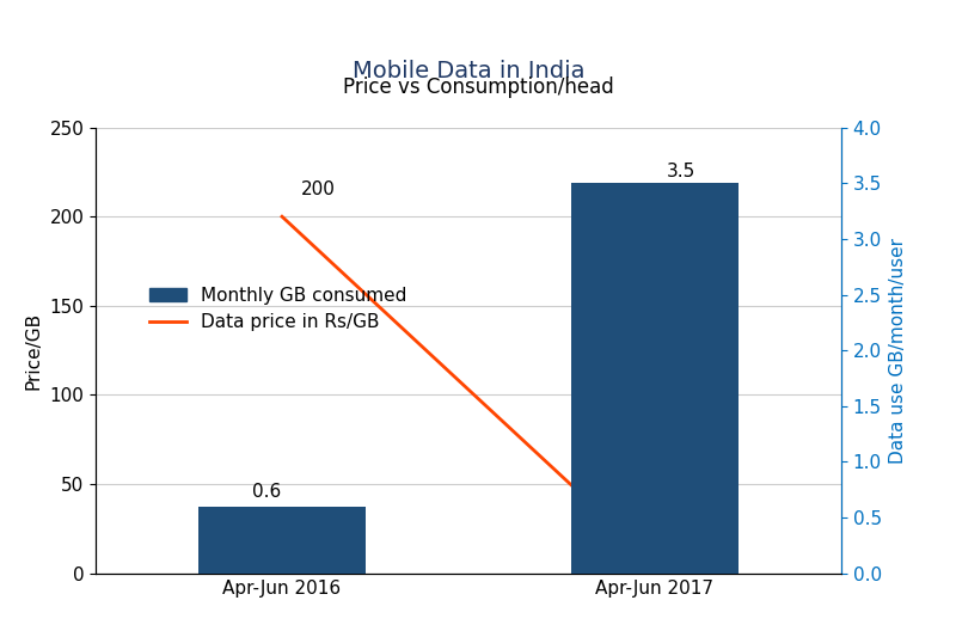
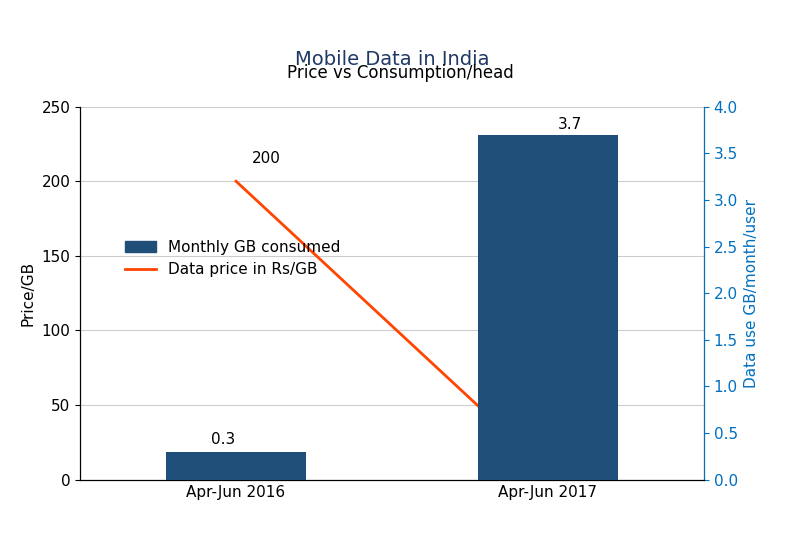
Apr-Jun 2016: 0.6 -> 0.3
Apr-Jun 2017: 3.5 -> 3.7
